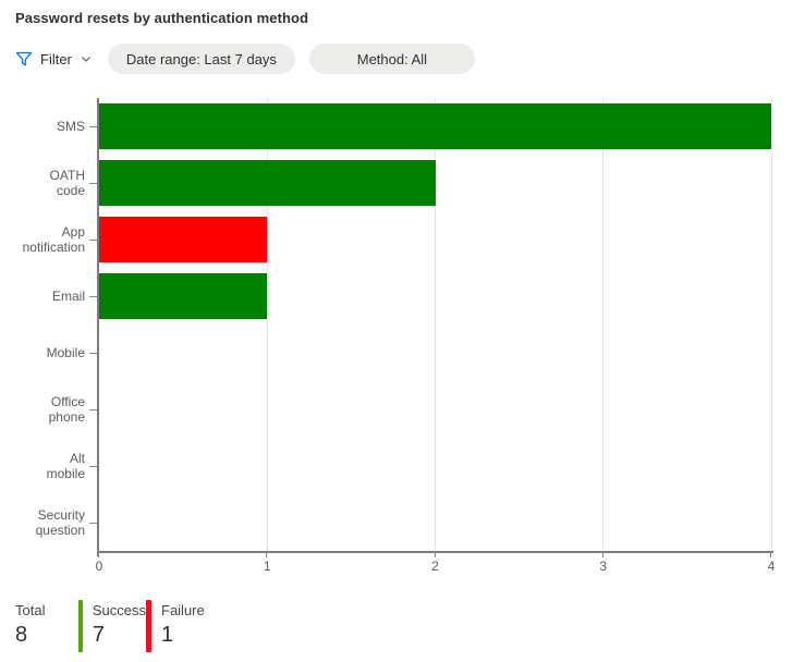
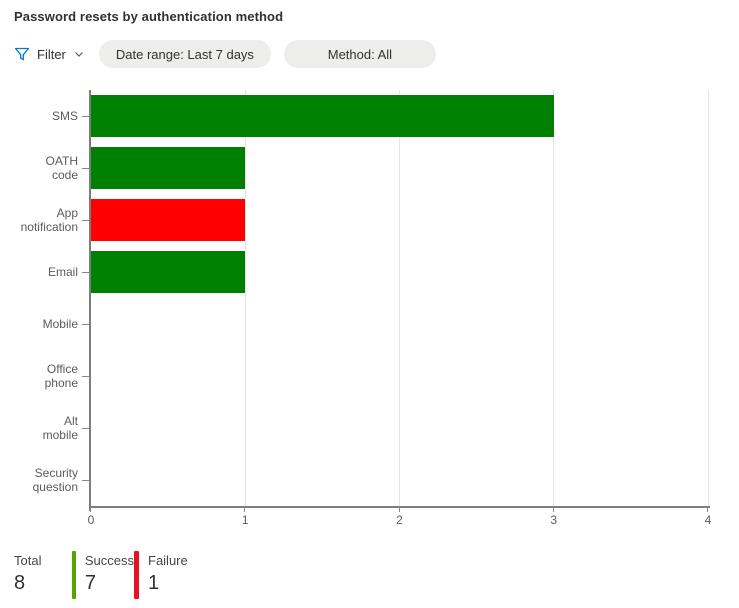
SMS: 4 -> 3
OATH code: 2 -> 1
